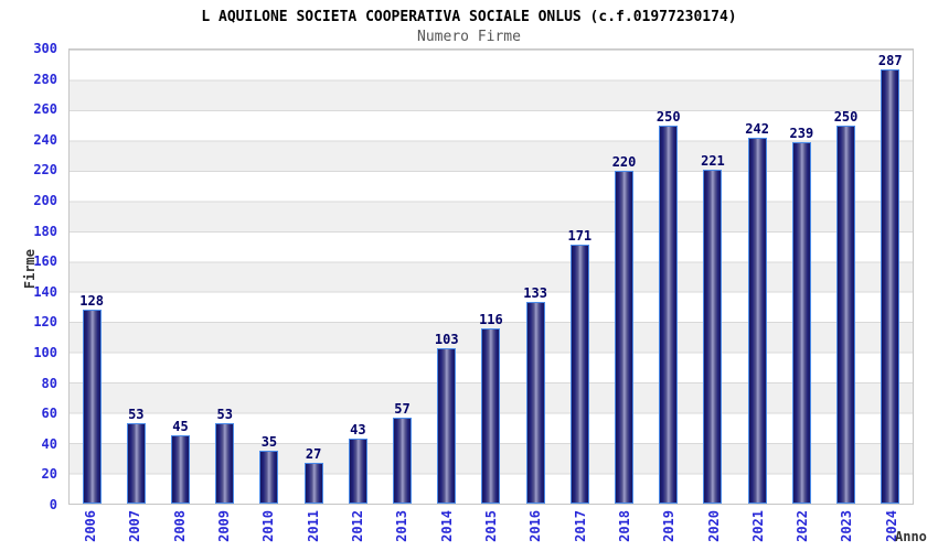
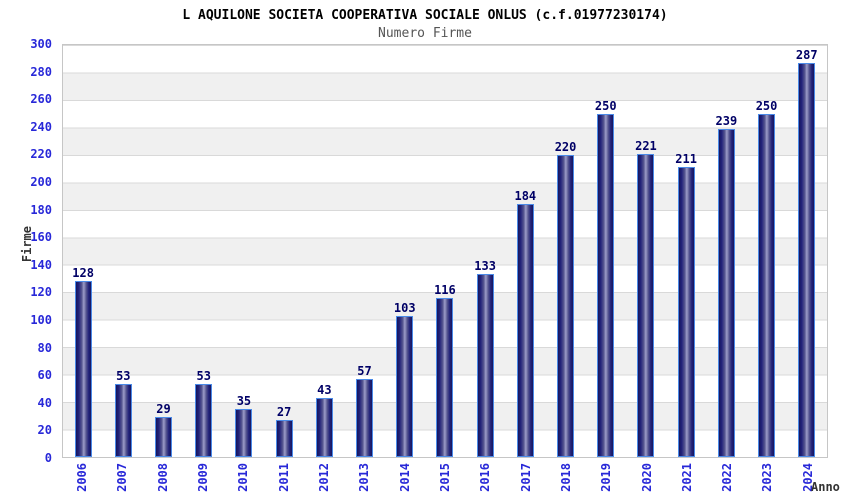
2008: 45 -> 29
2017: 171 -> 184
2021: 242 -> 211
